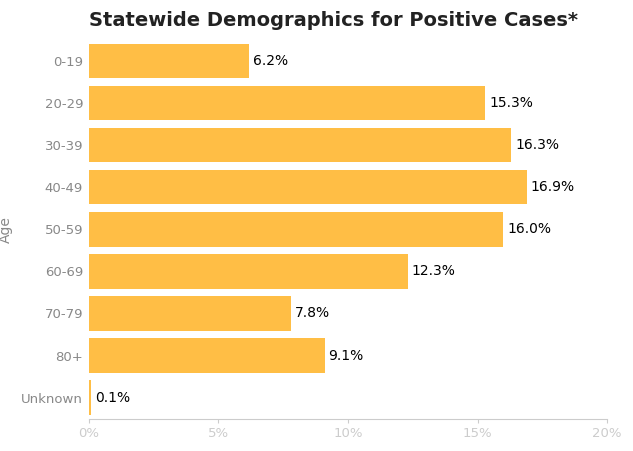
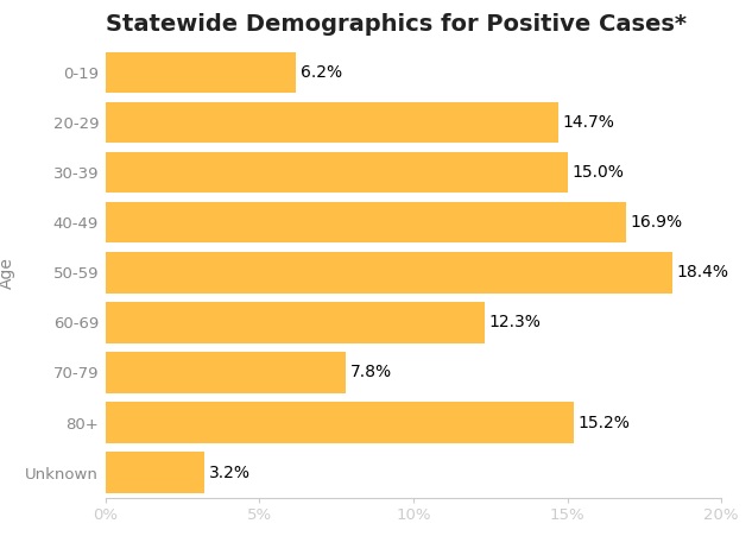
20-29: 15.3% -> 14.7%
30-39: 16.3% -> 15.0%
50-59: 16.0% -> 18.4%
80+: 9.1% -> 15.2%
Unknown: 0.1% -> 3.2%
